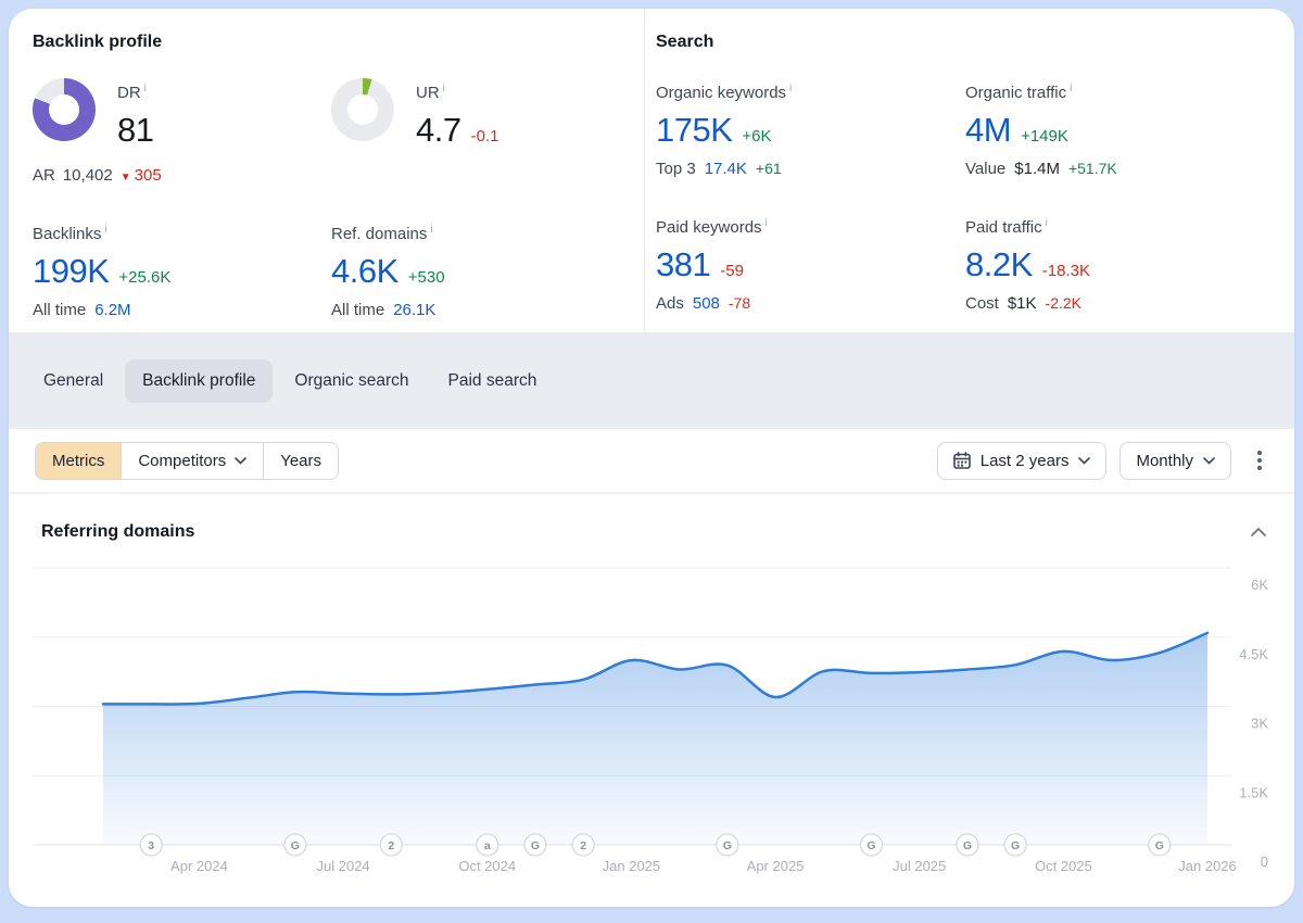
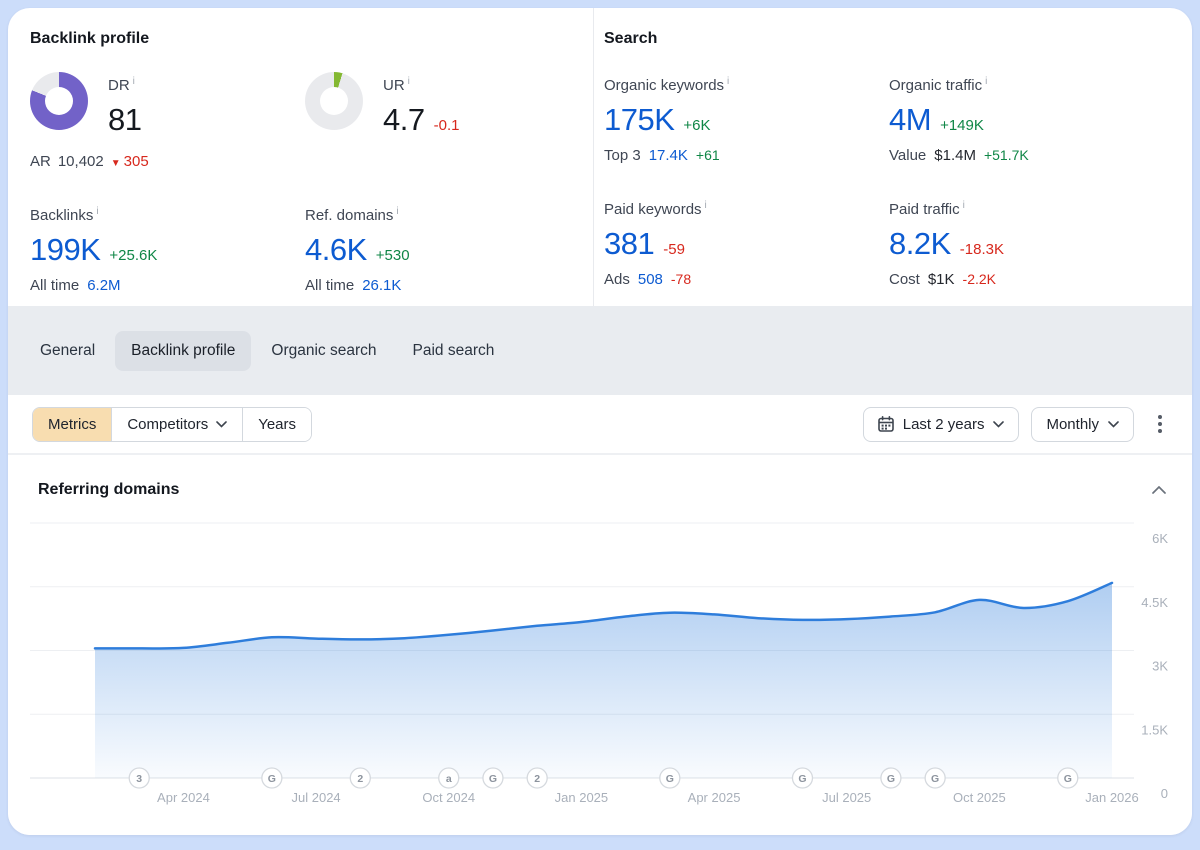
Jan 2025: 4.0K -> 3.7K
Apr 2025: 3.2K -> 3.8K
